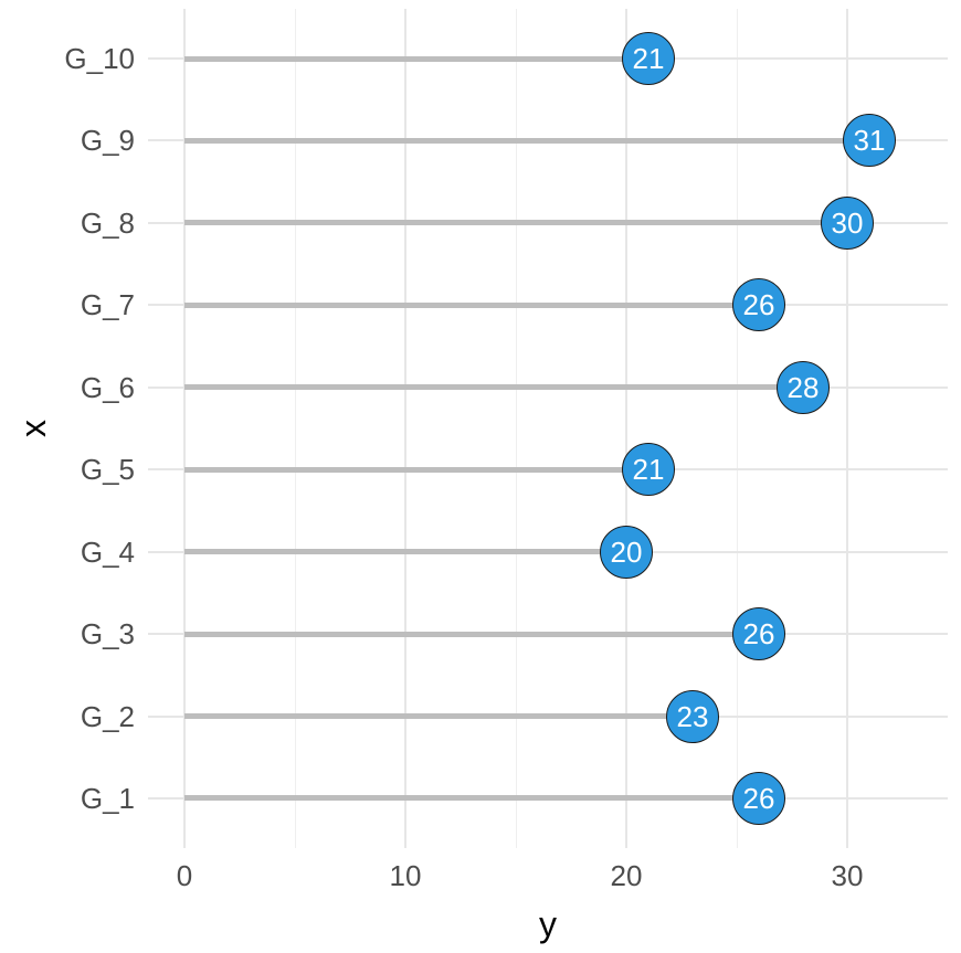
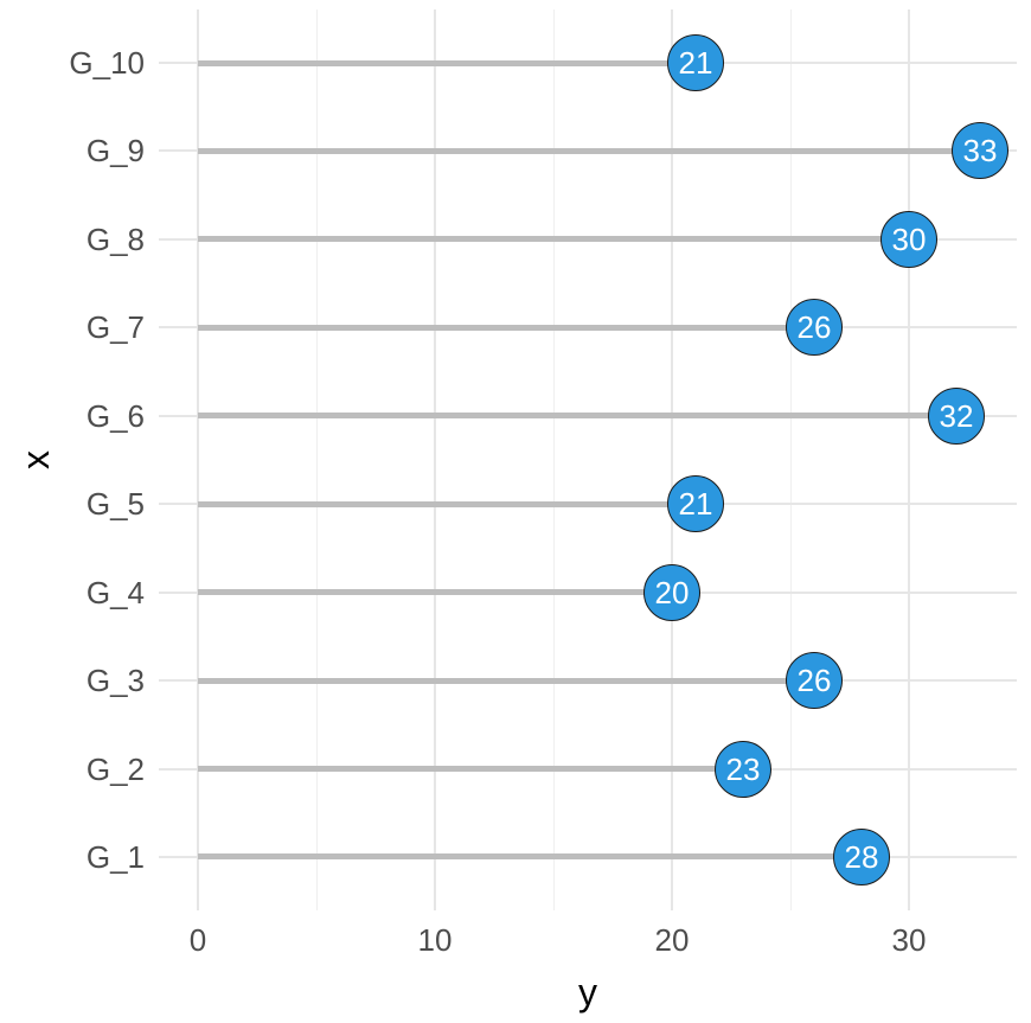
G_9: 31 -> 33
G_6: 28 -> 32
G_1: 26 -> 28
